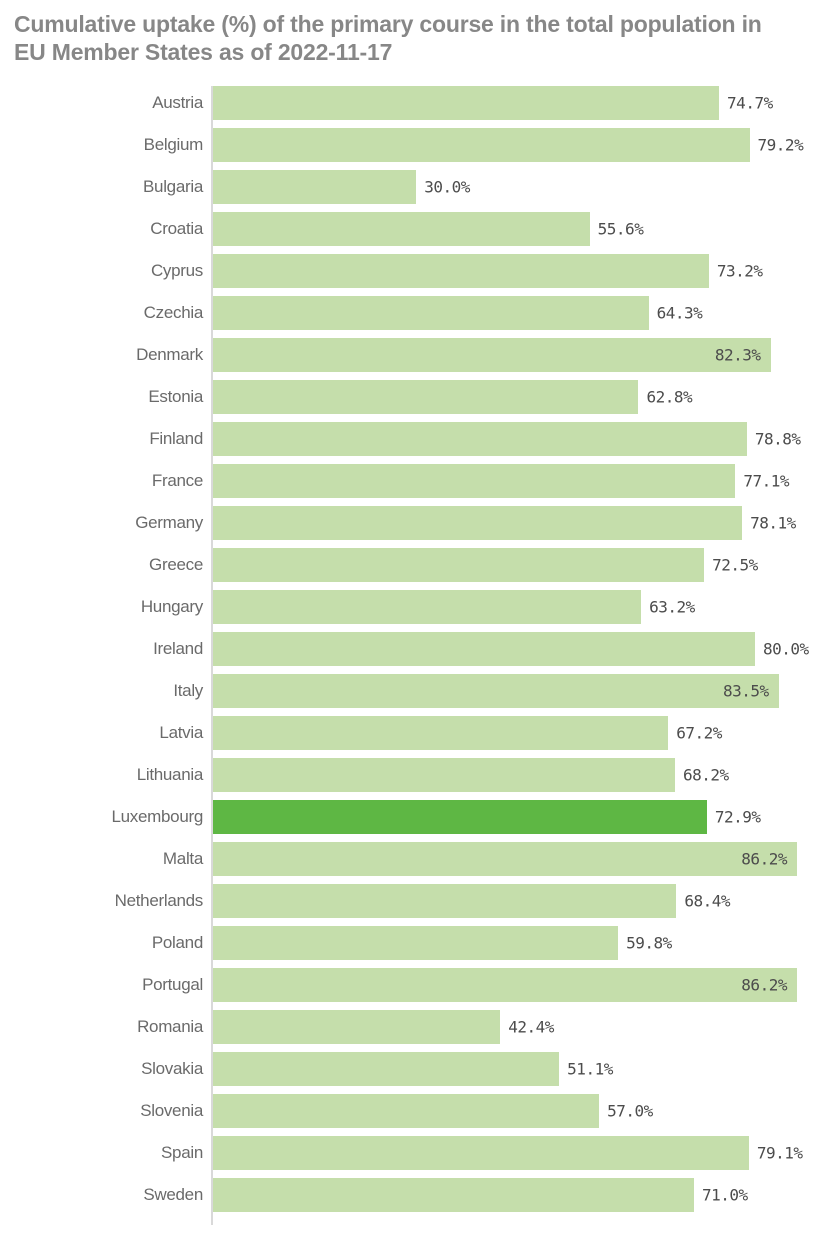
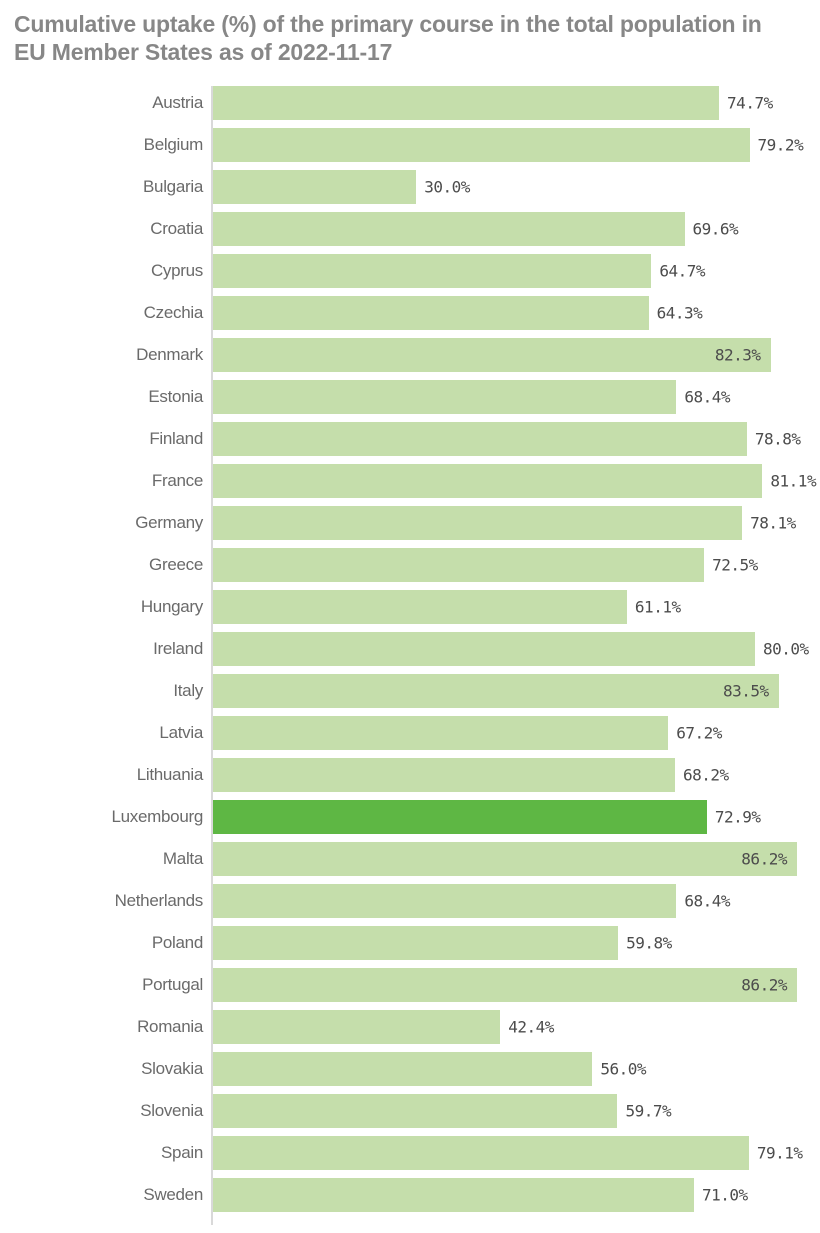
Croatia: 55.6% -> 69.6%
Cyprus: 73.2% -> 64.7%
Estonia: 62.8% -> 68.4%
France: 77.1% -> 81.1%
Hungary: 63.2% -> 61.1%
Slovakia: 51.1% -> 56.0%
Slovenia: 57.0% -> 59.7%
